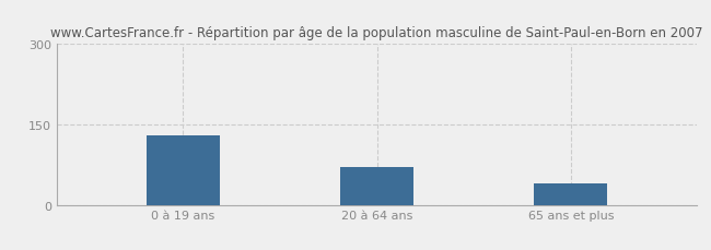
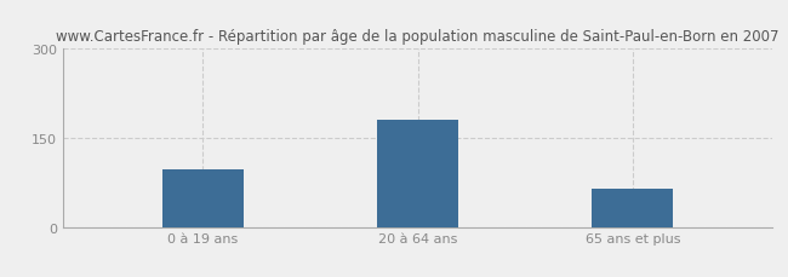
0 à 19 ans: 130 -> 97
20 à 64 ans: 70 -> 180
65 ans et plus: 40 -> 65
